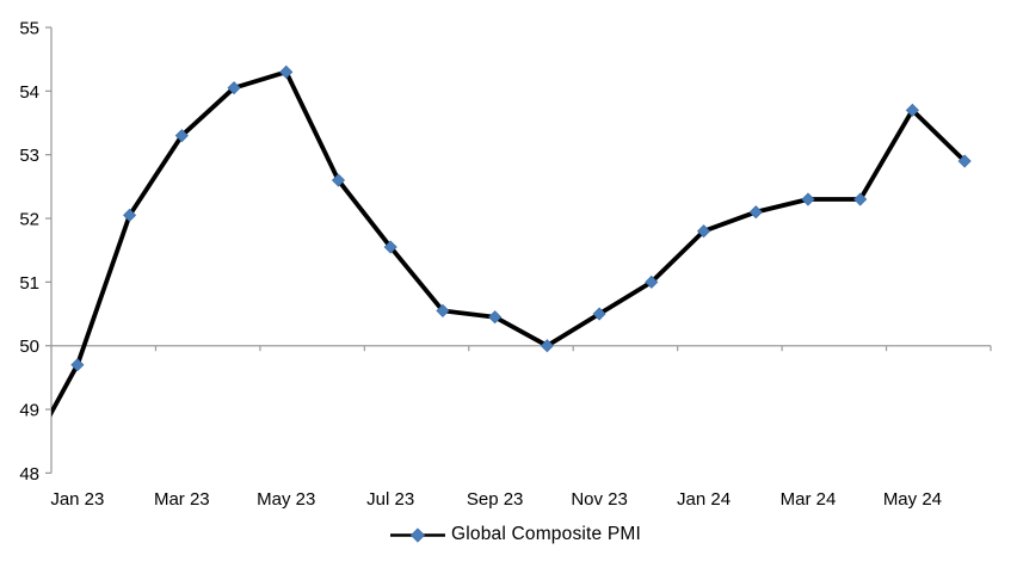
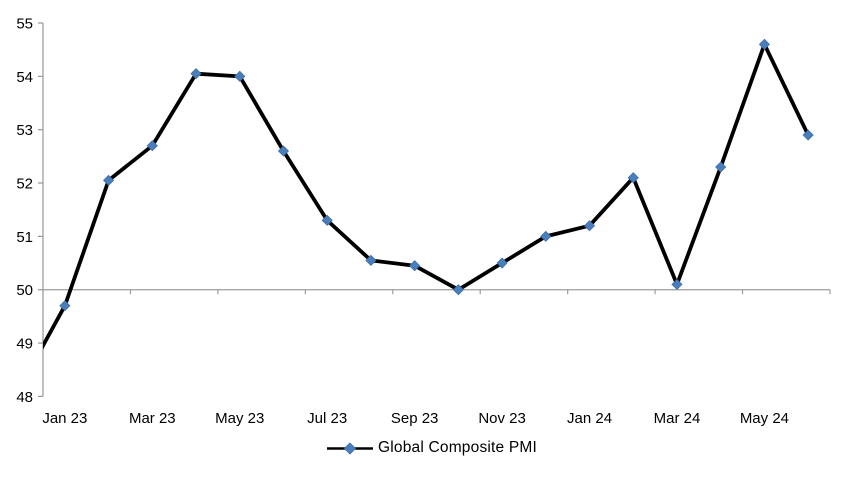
Mar 23: 53.3 -> 52.7
May 23: 54.3 -> 54.0
Jul 23: 51.5 -> 51.3
Jan 24: 51.8 -> 51.2
Mar 24: 52.3 -> 50.1
May 24: 53.7 -> 54.6
